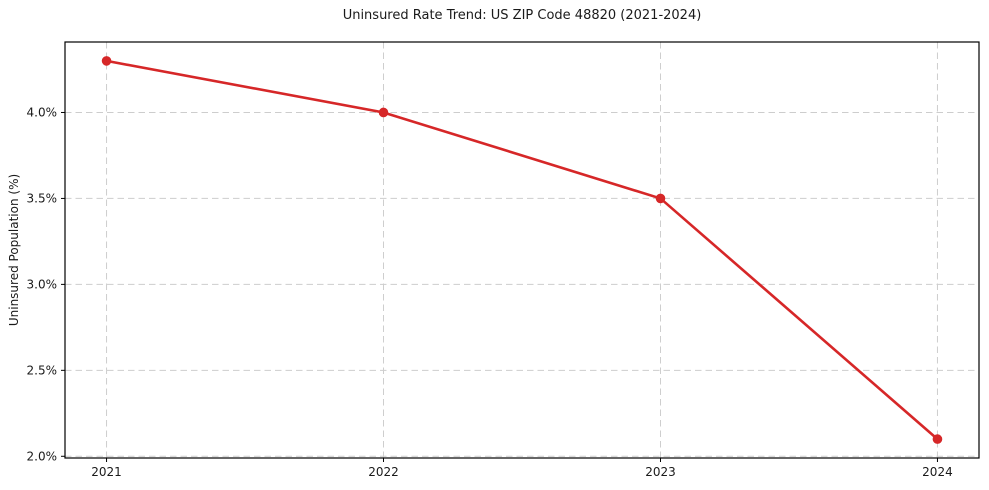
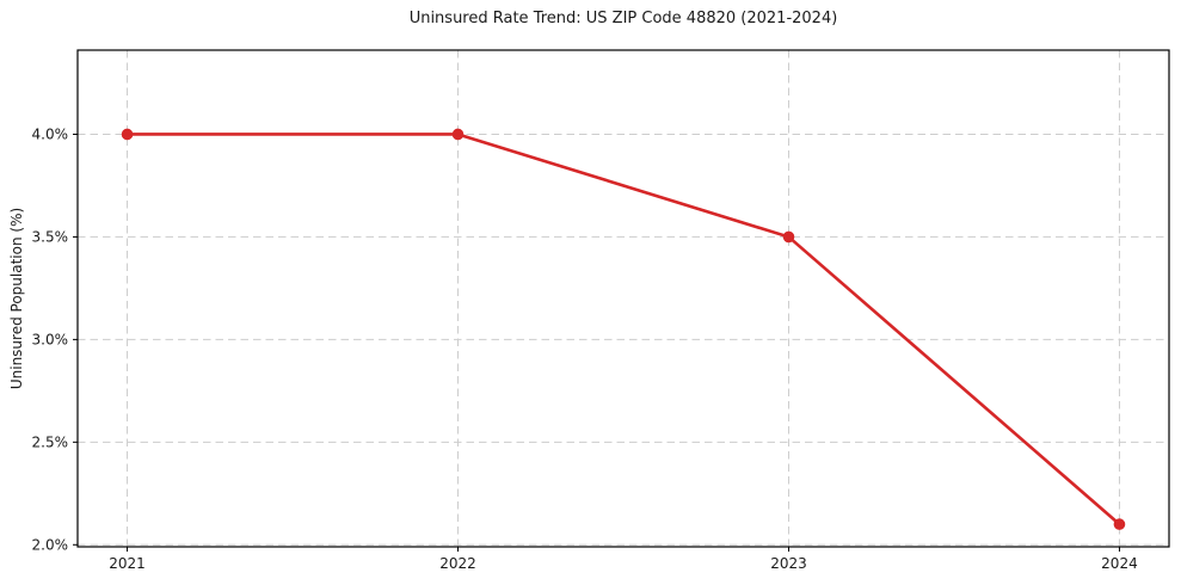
2021: 4.3% -> 4.0%
